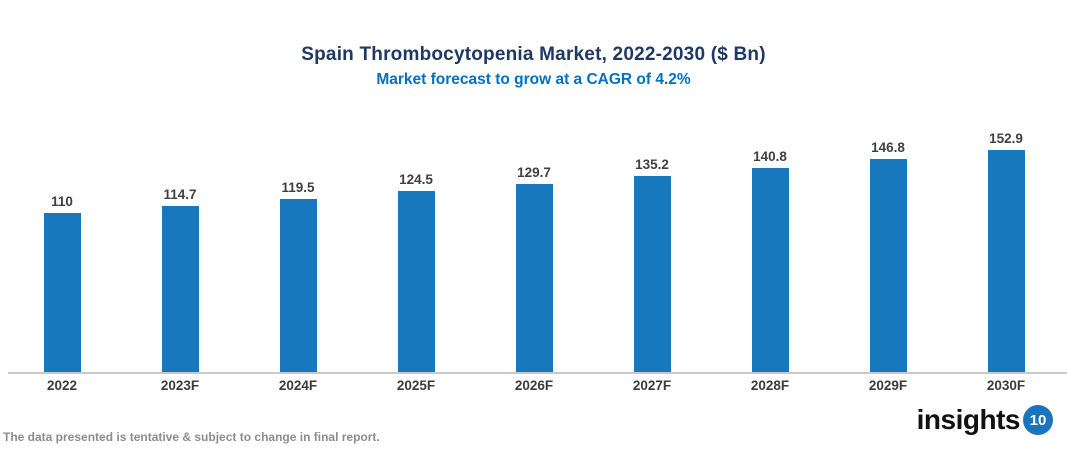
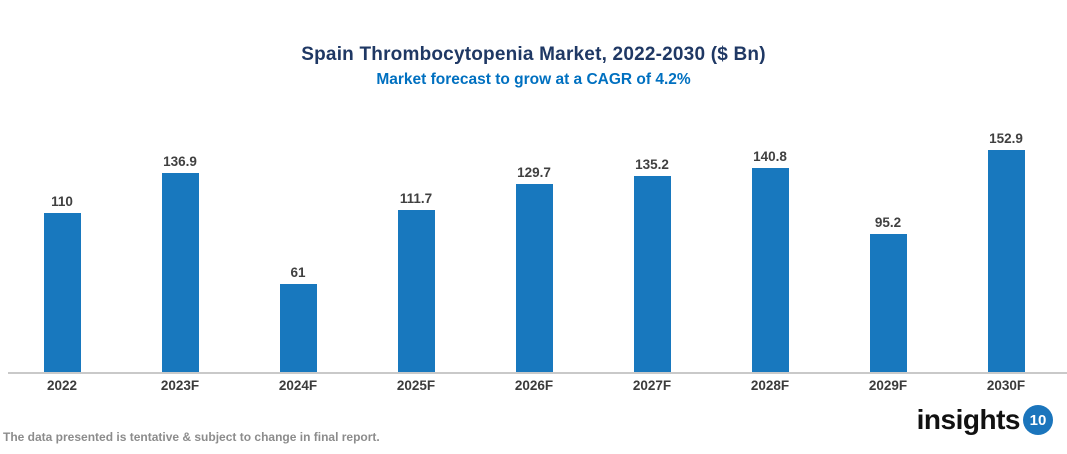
2023F: 114.7 -> 136.9
2024F: 119.5 -> 61
2025F: 124.5 -> 111.7
2029F: 146.8 -> 95.2
